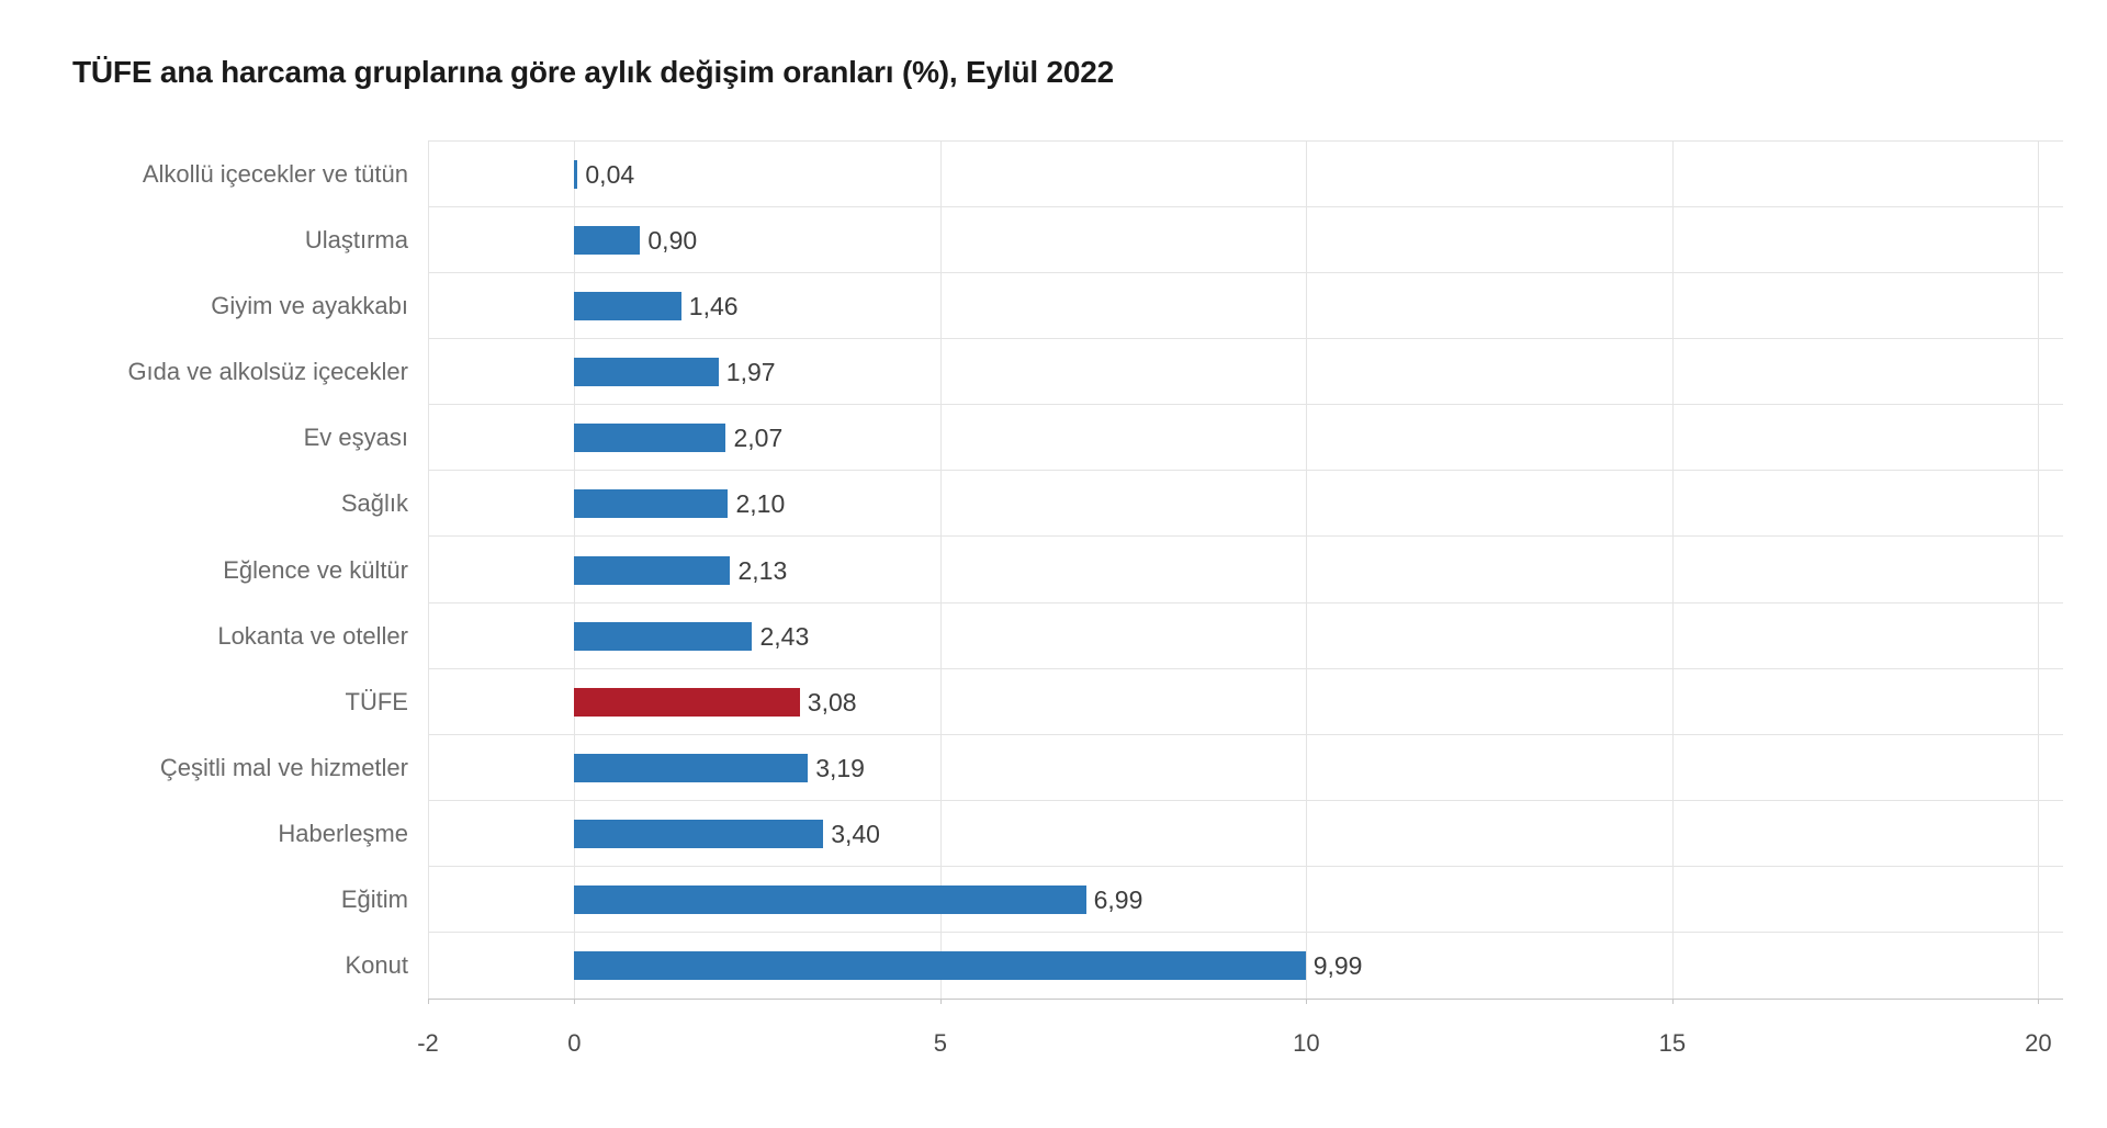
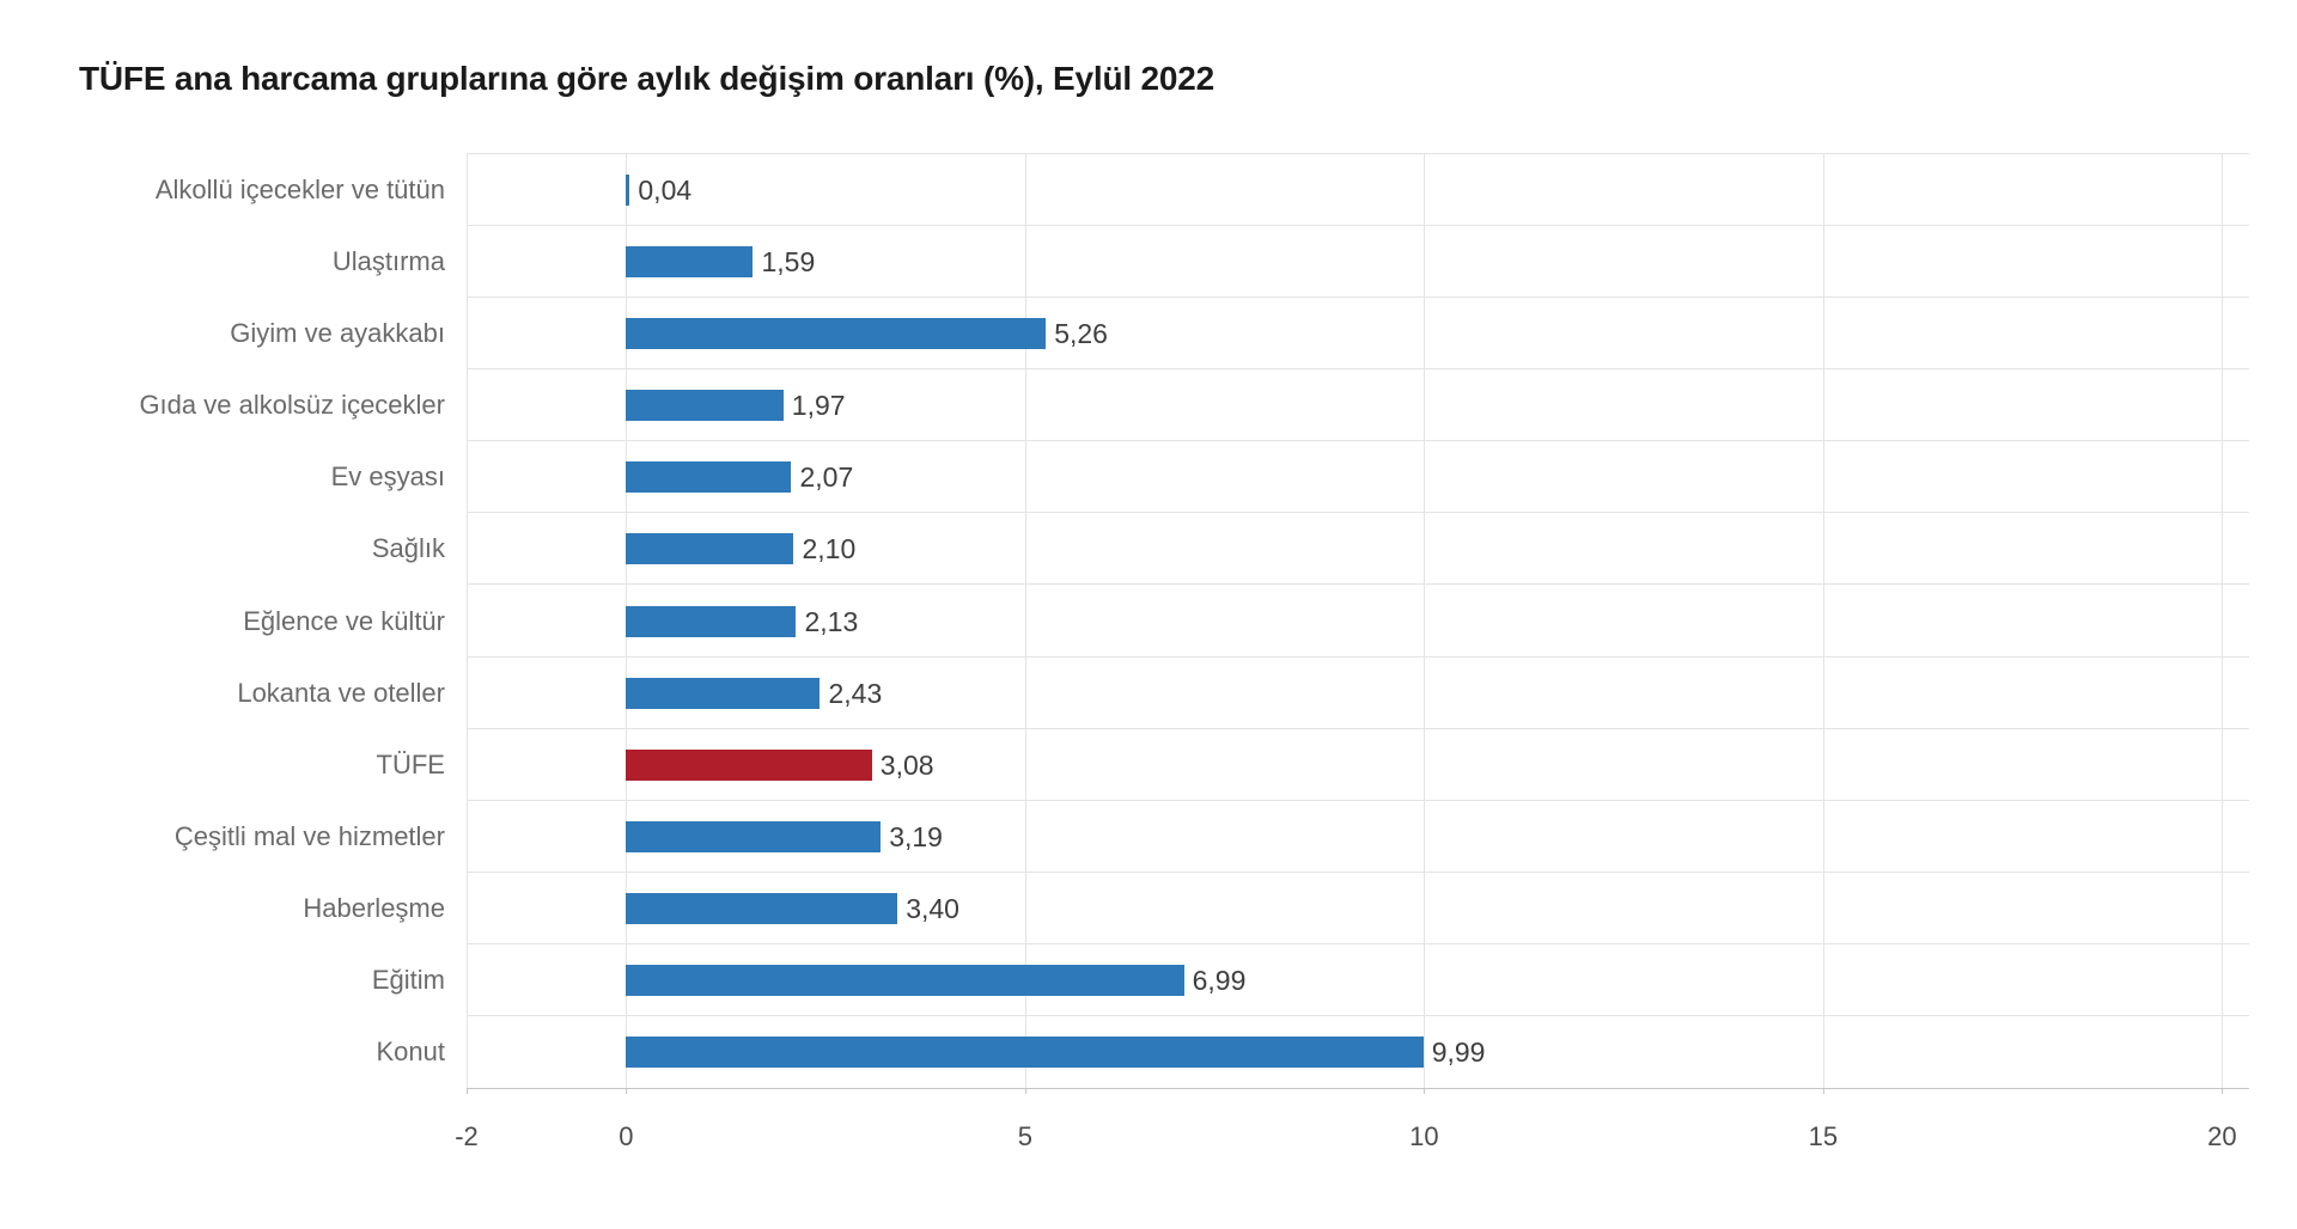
Ulaştırma: 0,90 -> 1,59
Giyim ve ayakkabı: 1,46 -> 5,26
